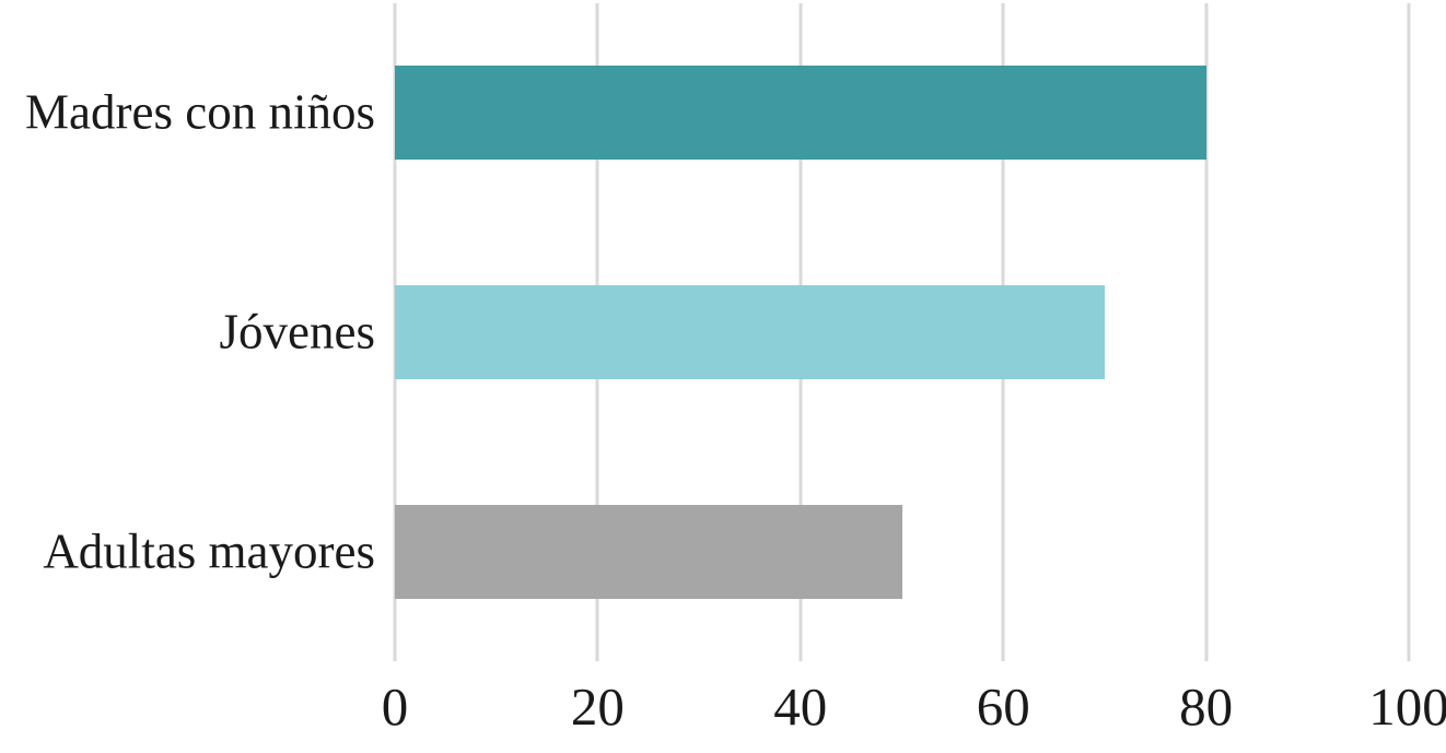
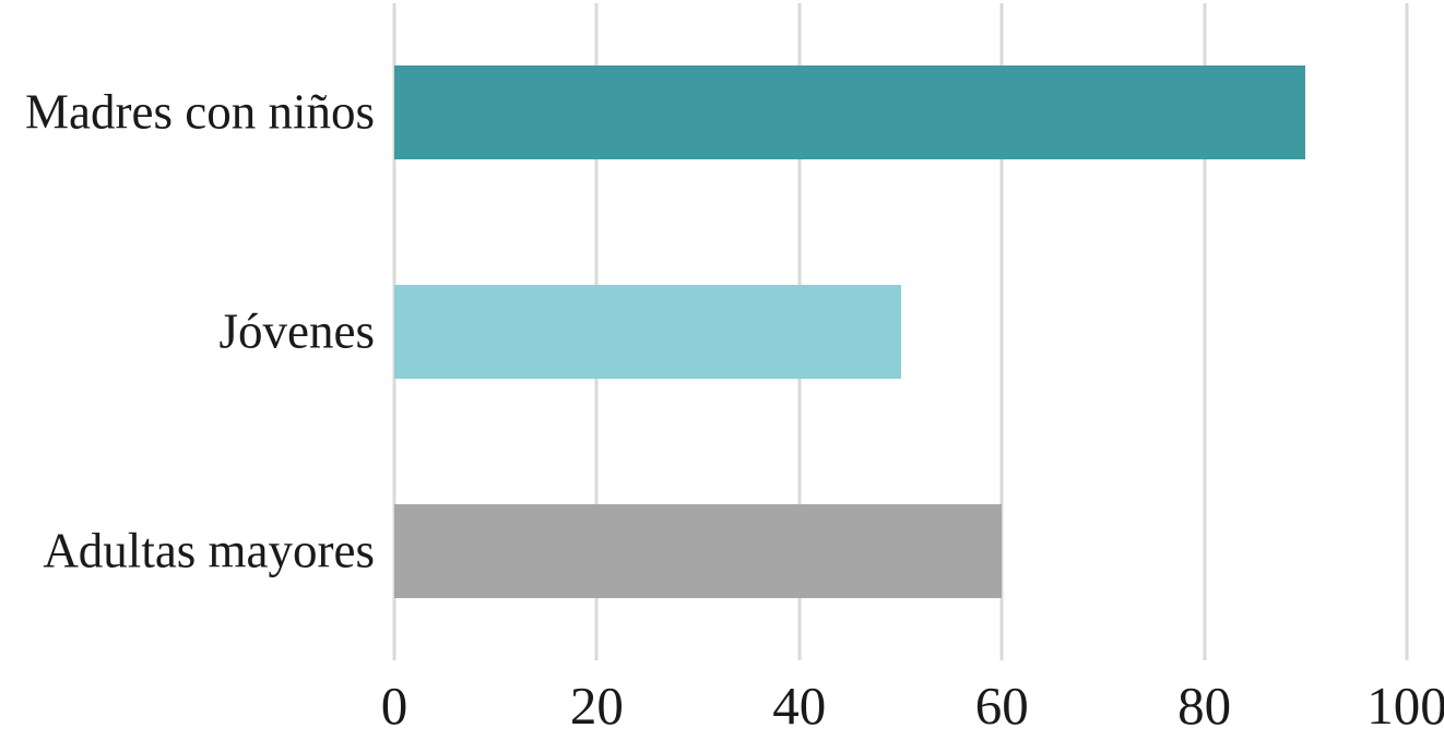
Madres con niños: 80 -> 90
Jóvenes: 70 -> 50
Adultas mayores: 50 -> 60
